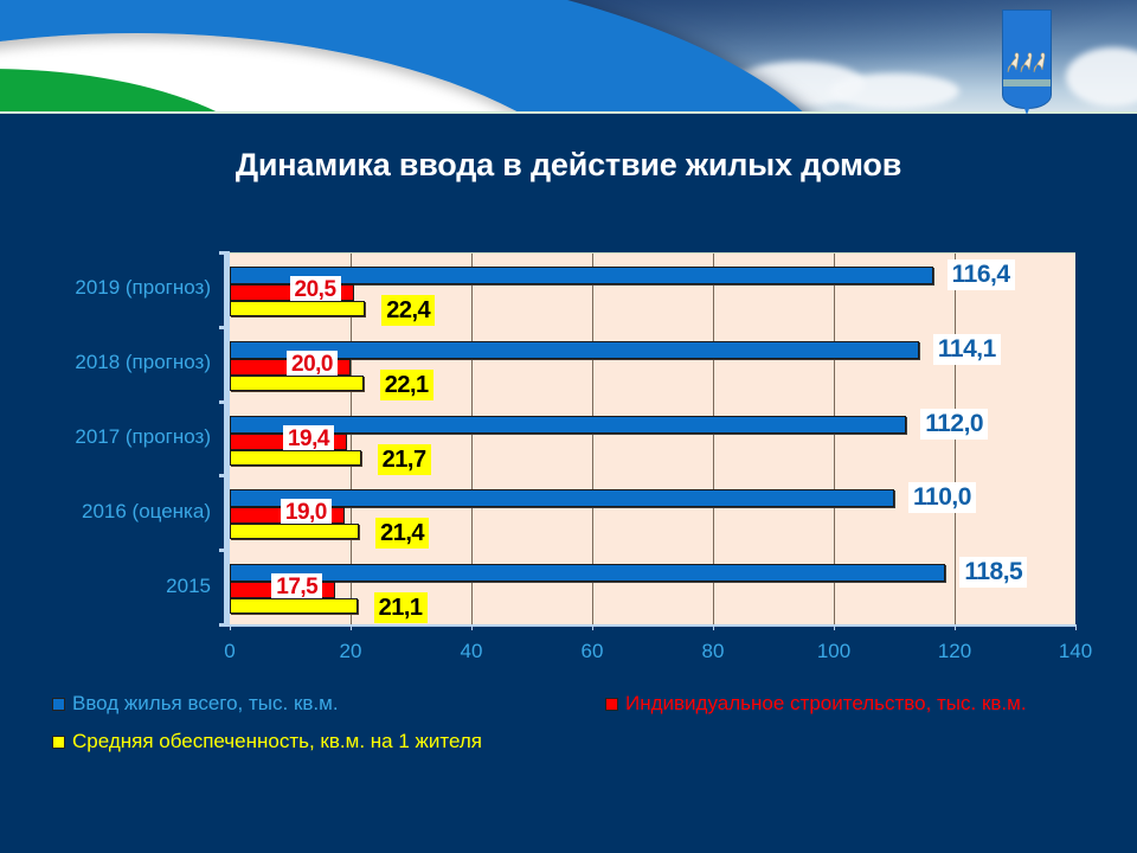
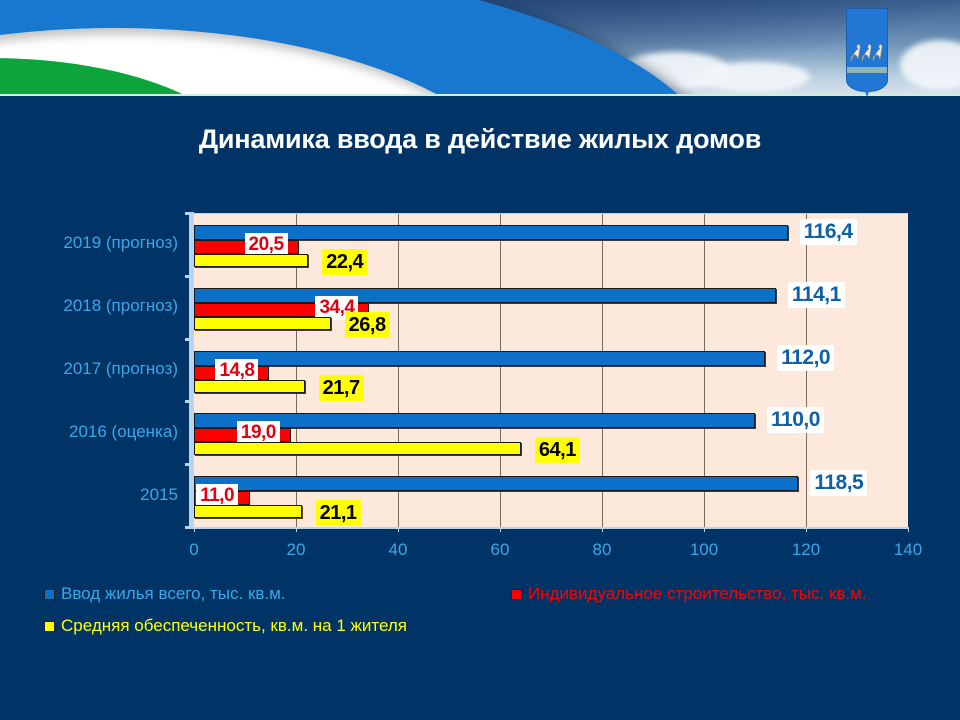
Индивидуальное строительство, тыс. кв.м./2018 (прогноз): 20,0 -> 34,4
Средняя обеспеченность, кв.м. на 1 жителя/2018 (прогноз): 22,1 -> 26,8
Индивидуальное строительство, тыс. кв.м./2017 (прогноз): 19,4 -> 14,8
Средняя обеспеченность, кв.м. на 1 жителя/2016 (оценка): 21,4 -> 64,1
Индивидуальное строительство, тыс. кв.м./2015: 17,5 -> 11,0
